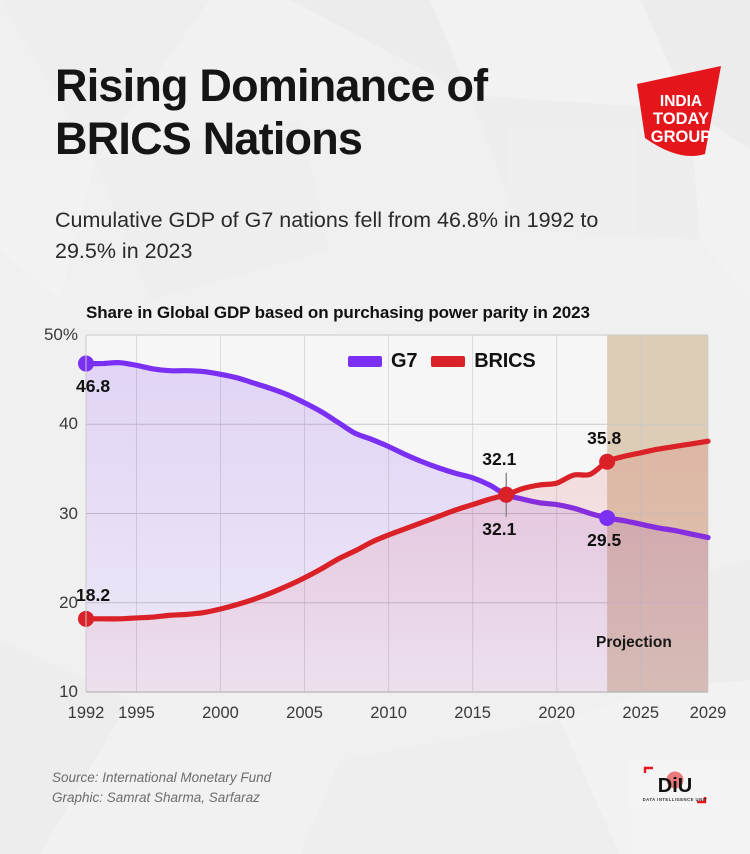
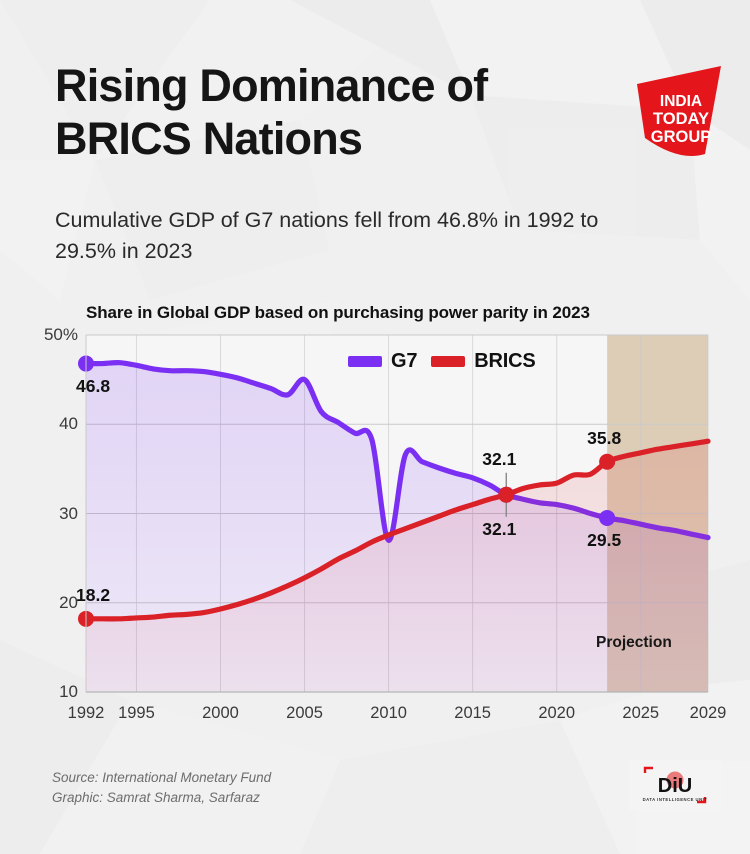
G7/2005: 42% -> 45%
G7/2010: 38% -> 27%
